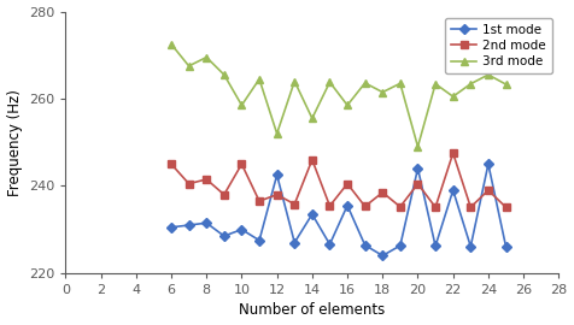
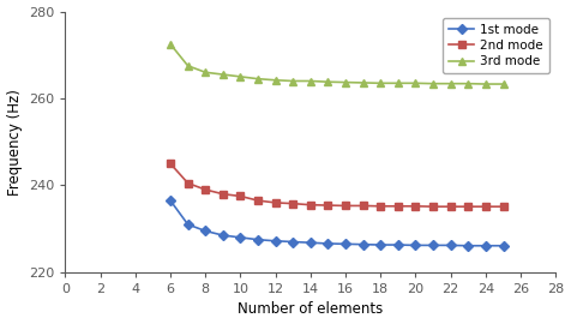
1st mode/6: 230.5 -> 236.5
1st mode/8: 231.5 -> 229.5
2nd mode/8: 241.5 -> 239.0
3rd mode/8: 269.5 -> 266.0
1st mode/10: 230.0 -> 228.0
2nd mode/10: 245.0 -> 237.5
3rd mode/10: 258.5 -> 265.0
1st mode/12: 242.5 -> 227.2
2nd mode/12: 238.0 -> 236.0
3rd mode/12: 252.0 -> 264.2
1st mode/14: 233.5 -> 226.8
2nd mode/14: 246.0 -> 235.5
3rd mode/14: 255.5 -> 264.0
1st mode/16: 235.5 -> 226.5
2nd mode/16: 240.5 -> 235.3
3rd mode/16: 258.5 -> 263.7
1st mode/18: 224.0 -> 226.3
2nd mode/18: 238.5 -> 235.2
3rd mode/18: 261.5 -> 263.5
1st mode/20: 244.0 -> 226.2
2nd mode/20: 240.5 -> 235.2
3rd mode/20: 249.0 -> 263.5
1st mode/22: 239.0 -> 226.2
2nd mode/22: 247.5 -> 235.1
3rd mode/22: 260.5 -> 263.4
1st mode/24: 245.0 -> 226.1
2nd mode/24: 239.0 -> 235.1
3rd mode/24: 265.5 -> 263.3
